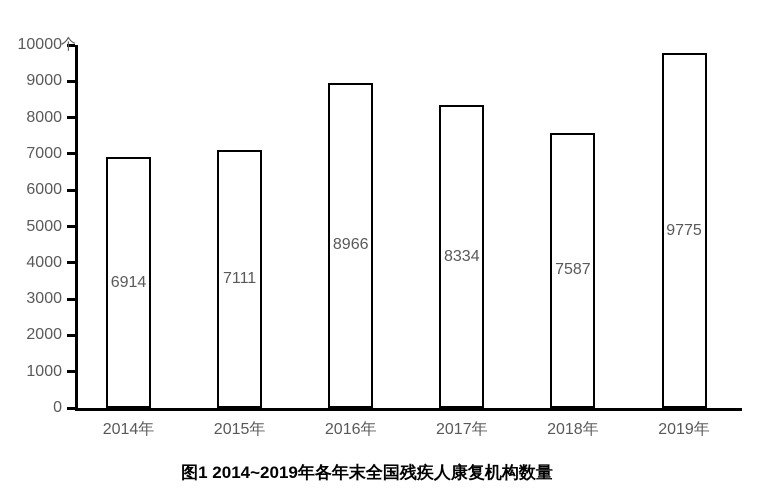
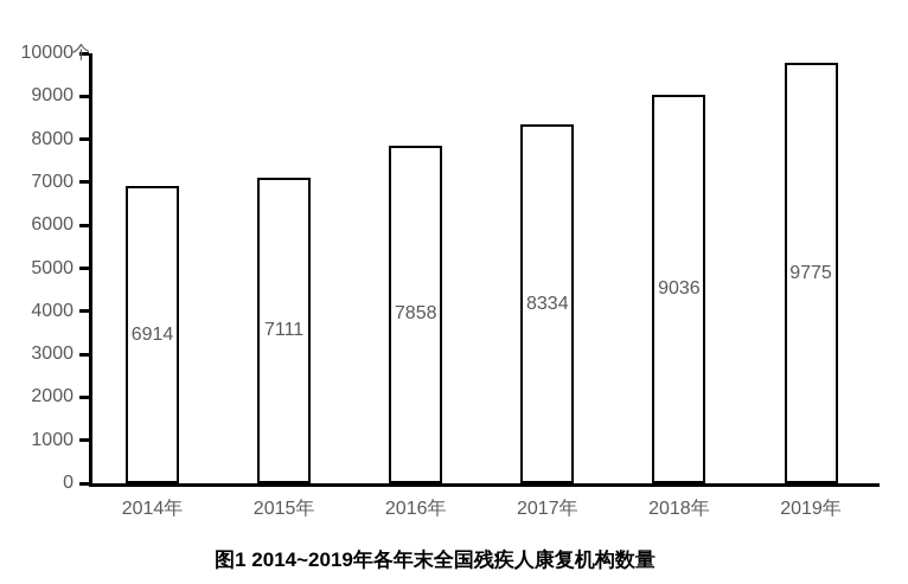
2016年: 8966 -> 7858
2018年: 7587 -> 9036
